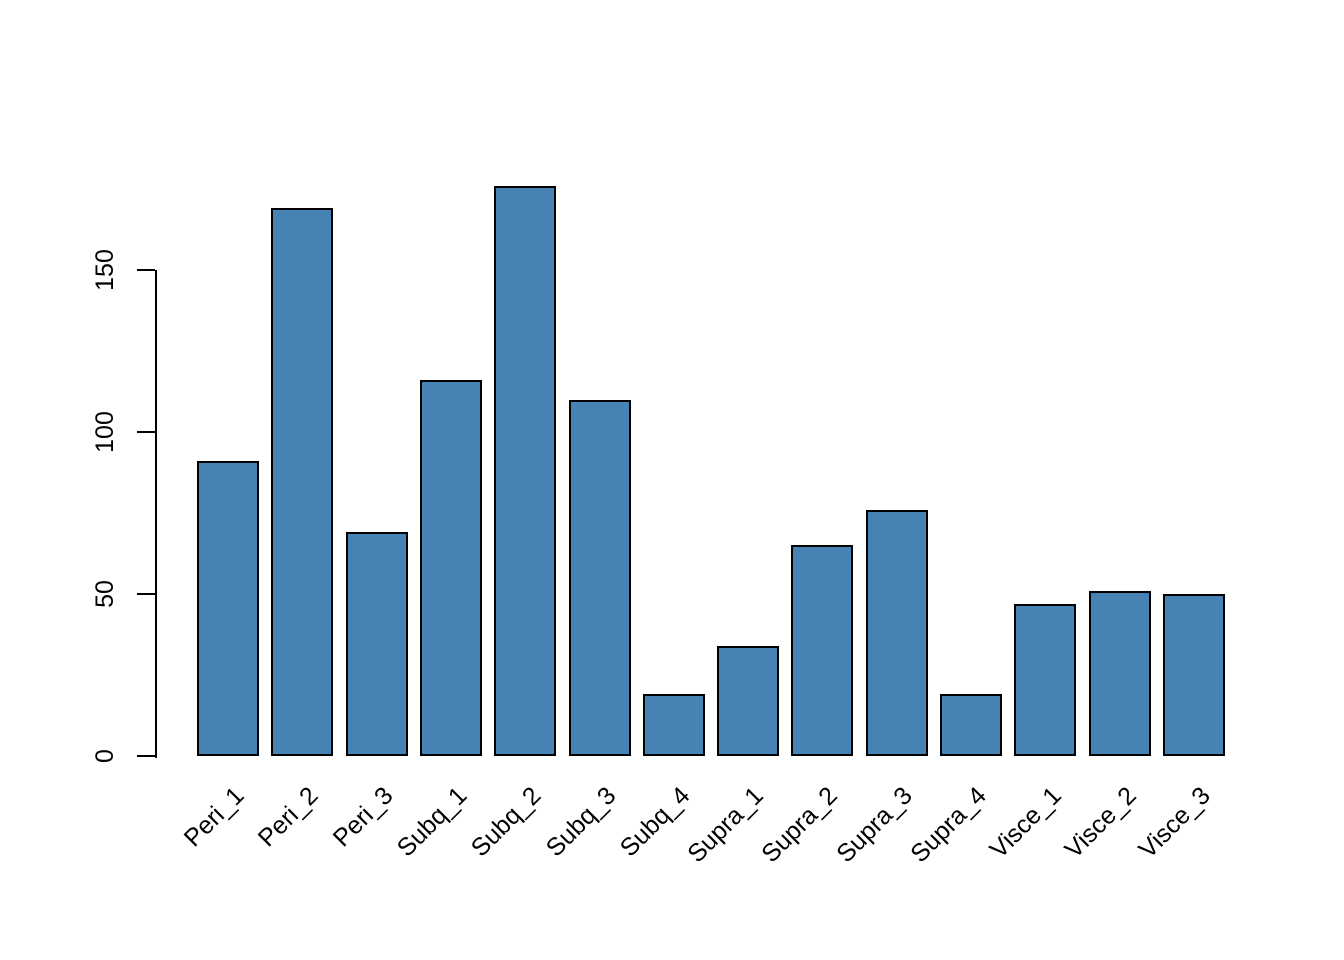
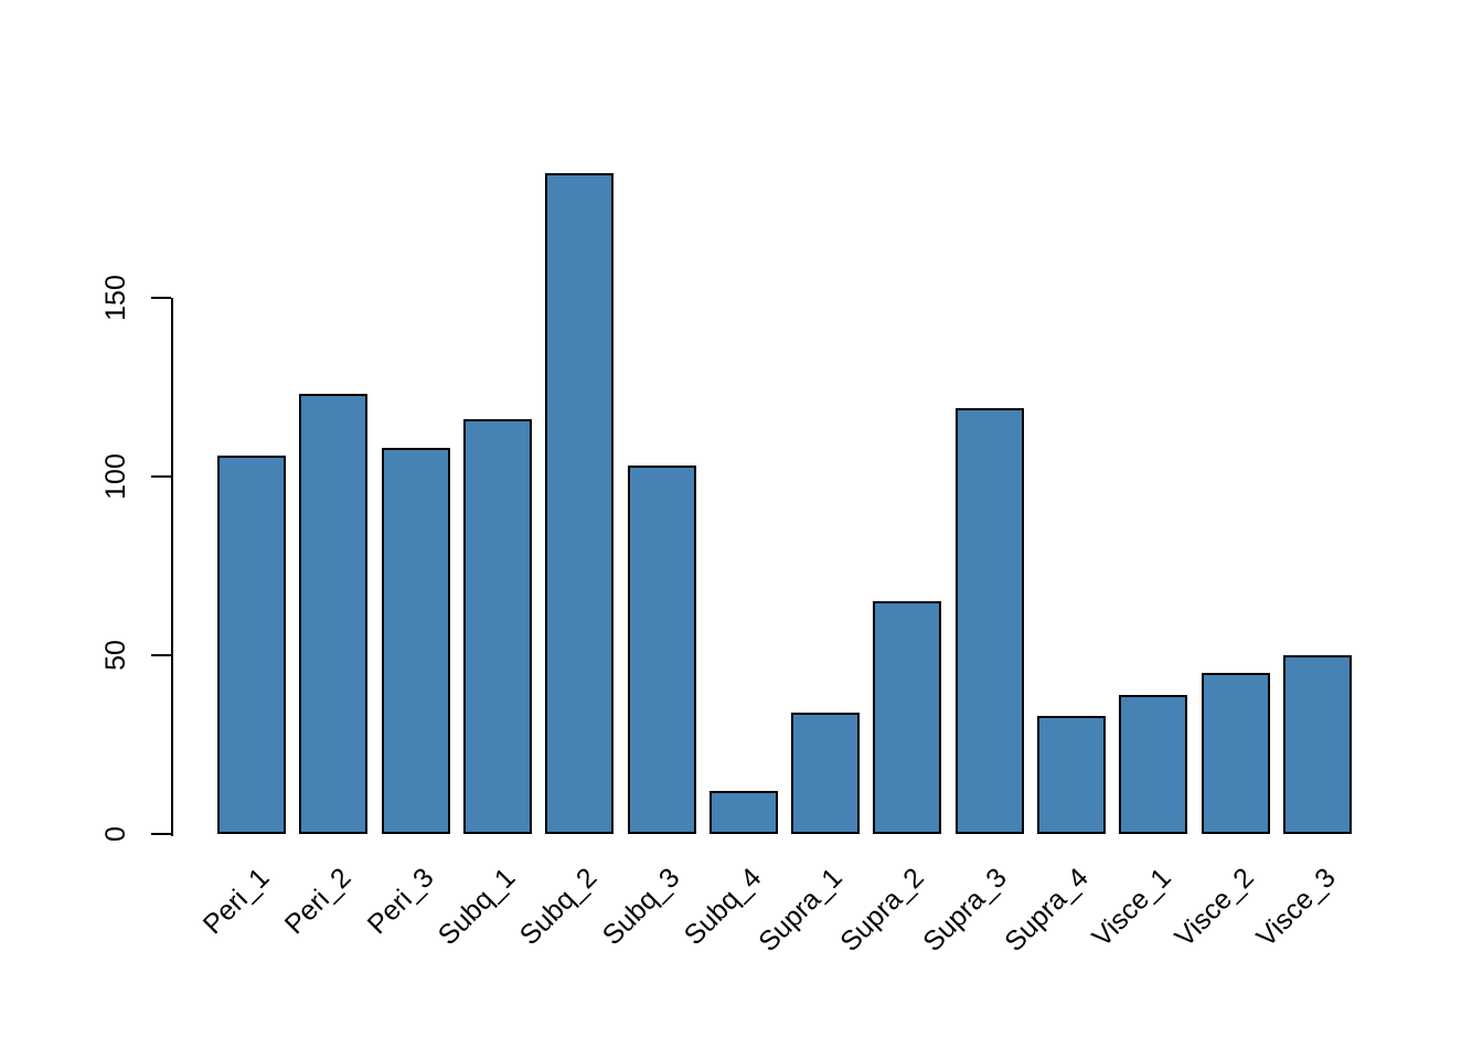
Peri_1: 91 -> 106
Peri_2: 169 -> 123
Peri_3: 69 -> 108
Subq_2: 176 -> 185
Subq_3: 110 -> 103
Subq_4: 19 -> 12
Supra_3: 76 -> 119
Supra_4: 19 -> 33
Visce_1: 47 -> 39
Visce_2: 51 -> 45
